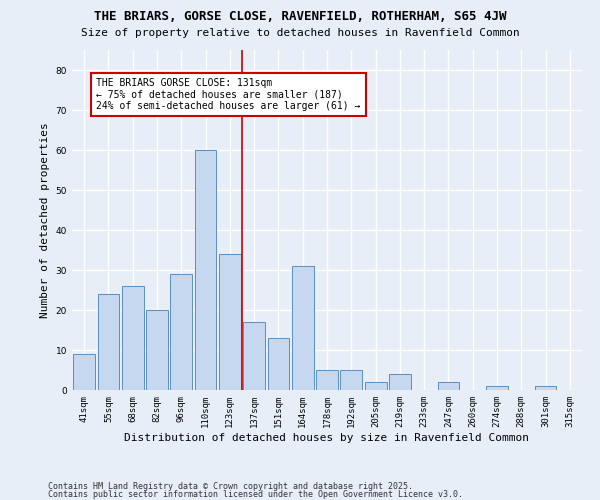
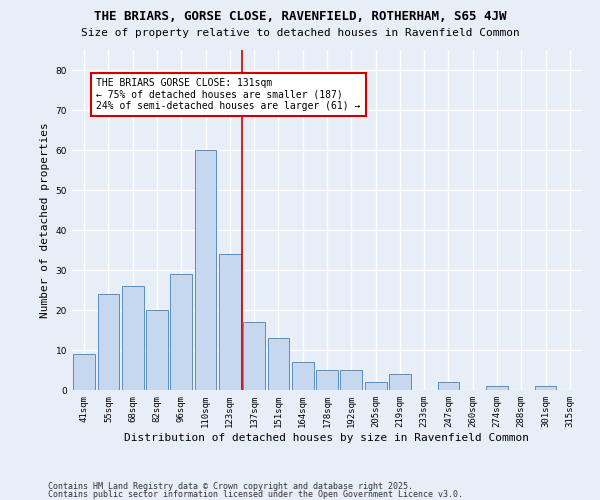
164sqm: 31 -> 7
